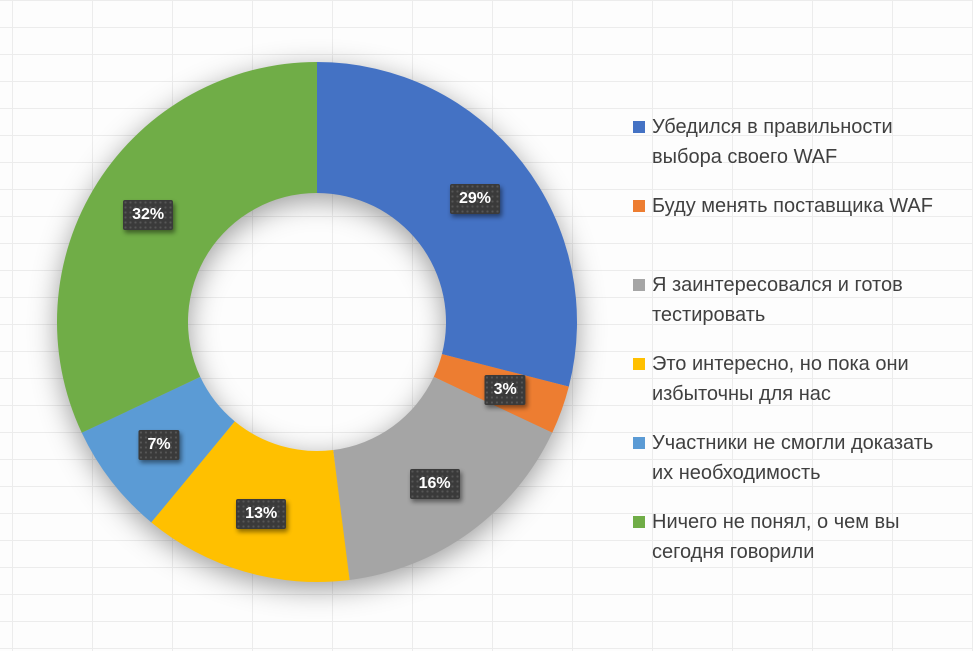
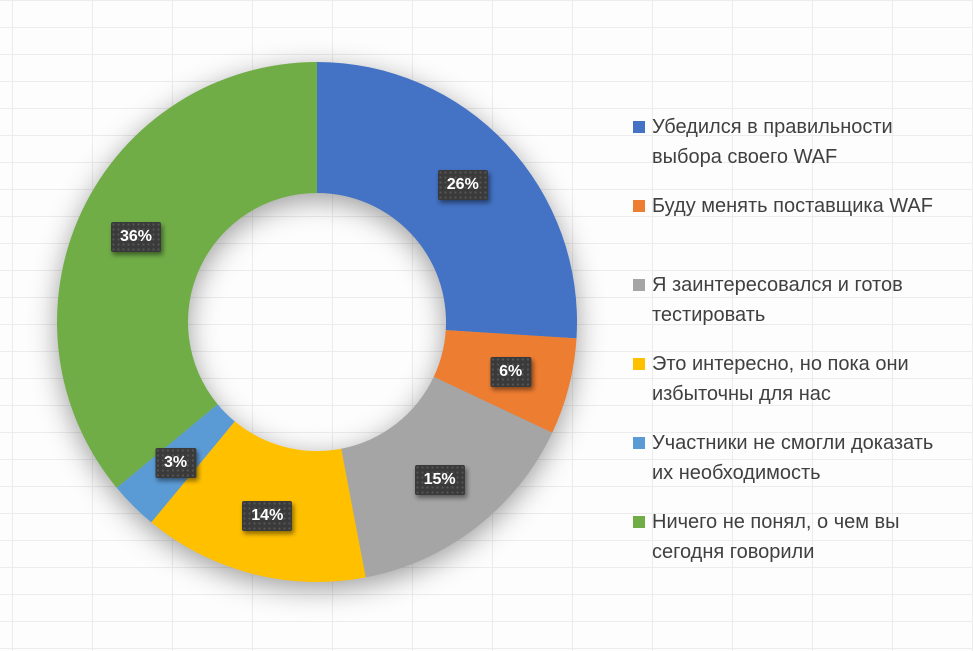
Убедился в правильности выбора своего WAF: 29% -> 26%
Буду менять поставщика WAF: 3% -> 6%
Я заинтересовался и готов тестировать: 16% -> 15%
Это интересно, но пока они избыточны для нас: 13% -> 14%
Участники не смогли доказать их необходимость: 7% -> 3%
Ничего не понял, о чем вы сегодня говорили: 32% -> 36%
